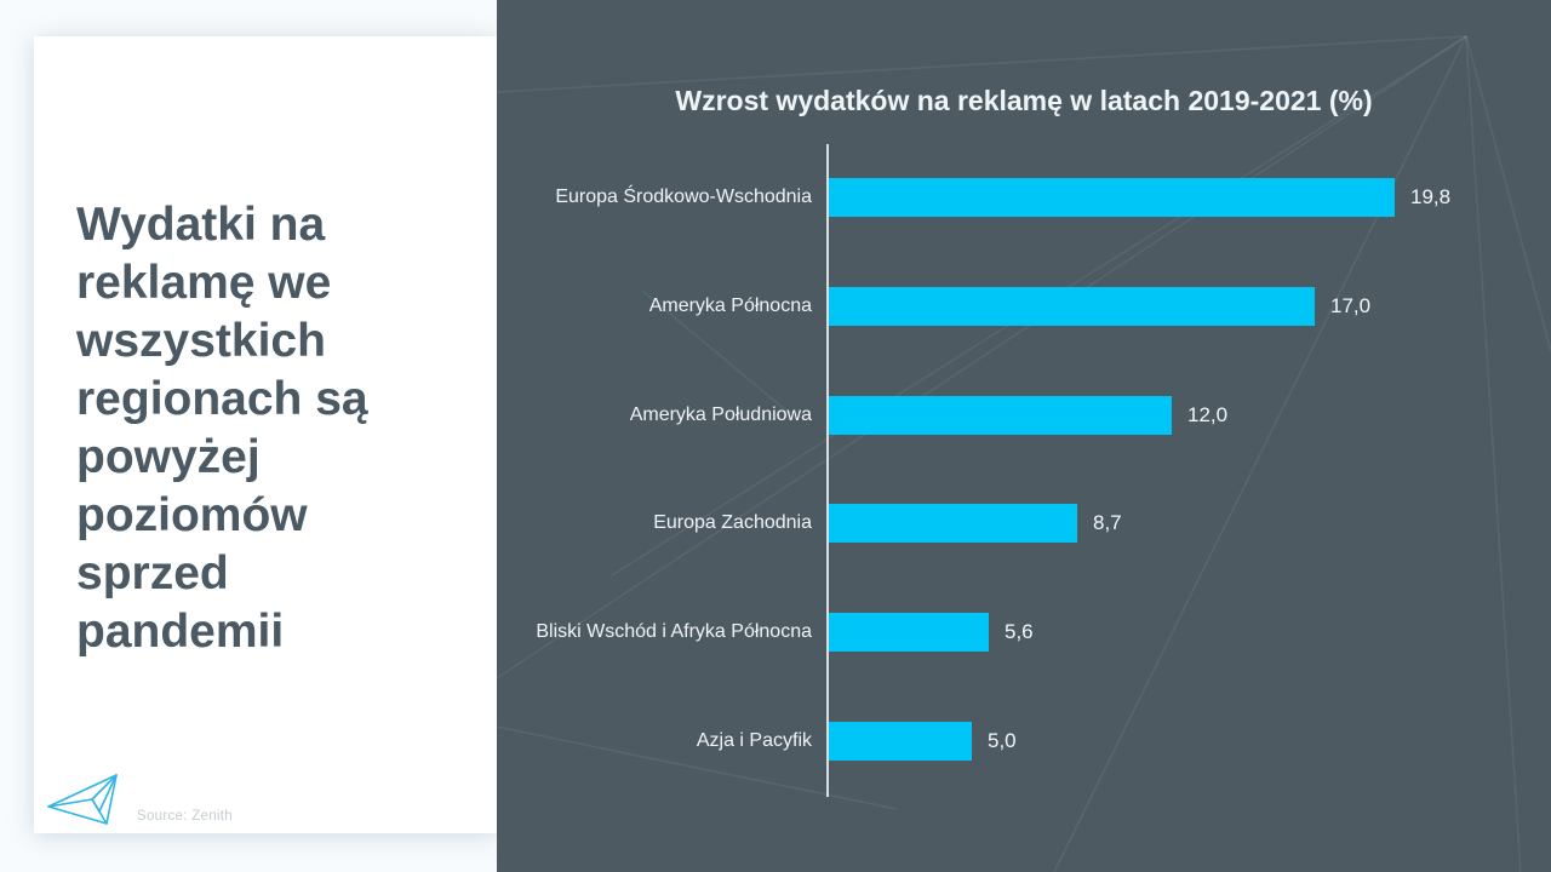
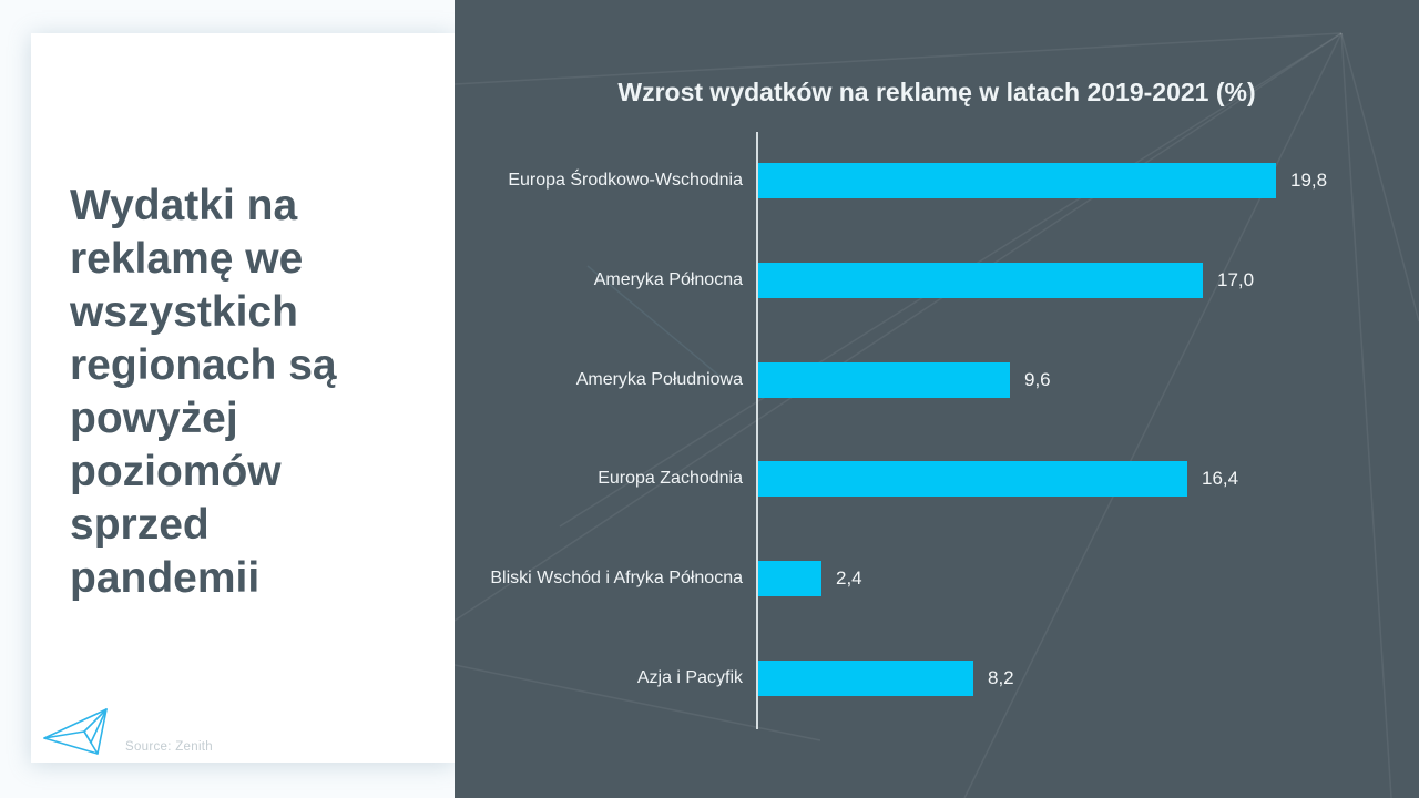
Ameryka Południowa: 12,0 -> 9,6
Europa Zachodnia: 8,7 -> 16,4
Bliski Wschód i Afryka Północna: 5,6 -> 2,4
Azja i Pacyfik: 5,0 -> 8,2
